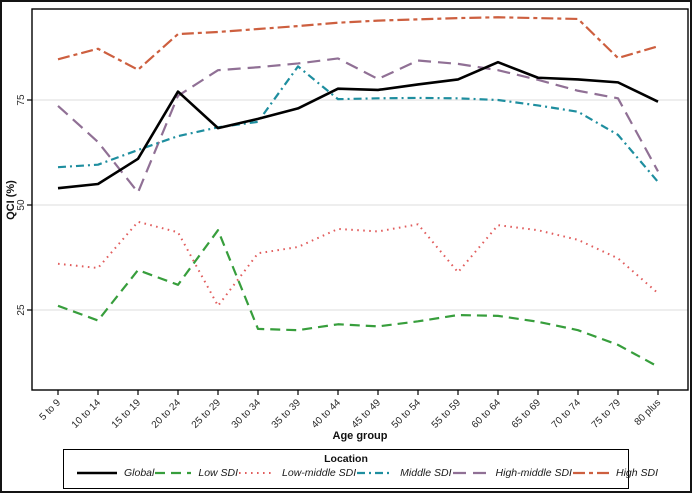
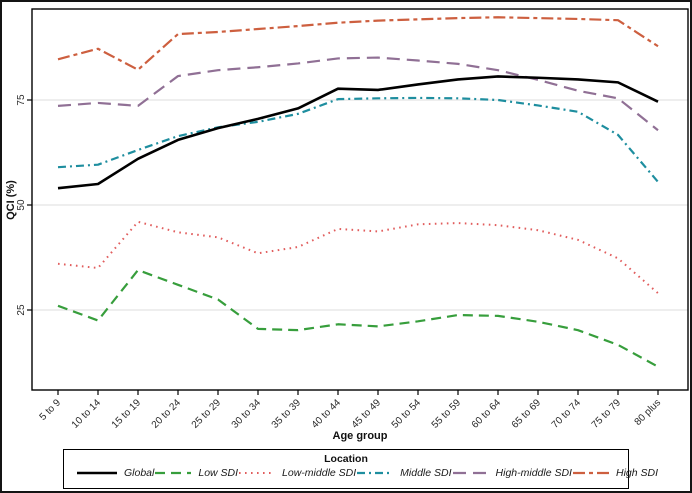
High-middle SDI/10 to 14: 65 -> 74
High-middle SDI/15 to 19: 53 -> 74
Global/20 to 24: 77 -> 66
High-middle SDI/20 to 24: 76 -> 81
Low SDI/25 to 29: 44 -> 28
Low-middle SDI/25 to 29: 26 -> 42
Middle SDI/35 to 39: 83 -> 72
High-middle SDI/45 to 49: 80 -> 85
Low-middle SDI/55 to 59: 34 -> 46
Global/60 to 64: 84 -> 81
High SDI/75 to 79: 85 -> 94
High-middle SDI/80 plus: 58 -> 68
